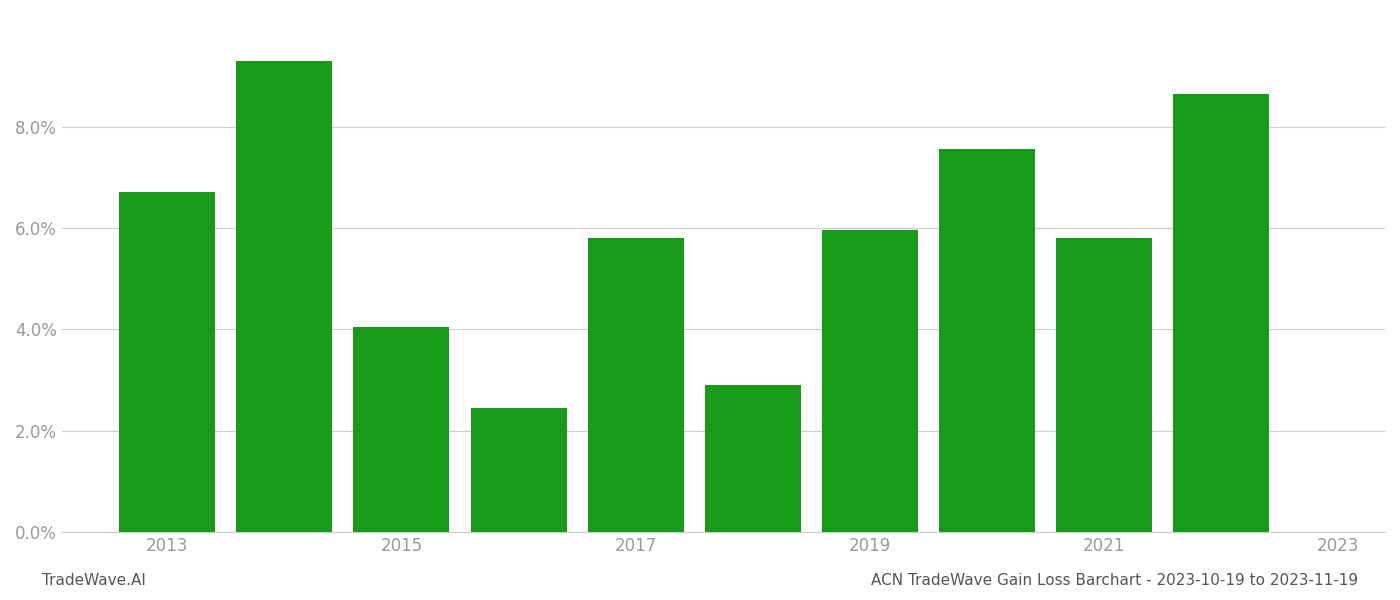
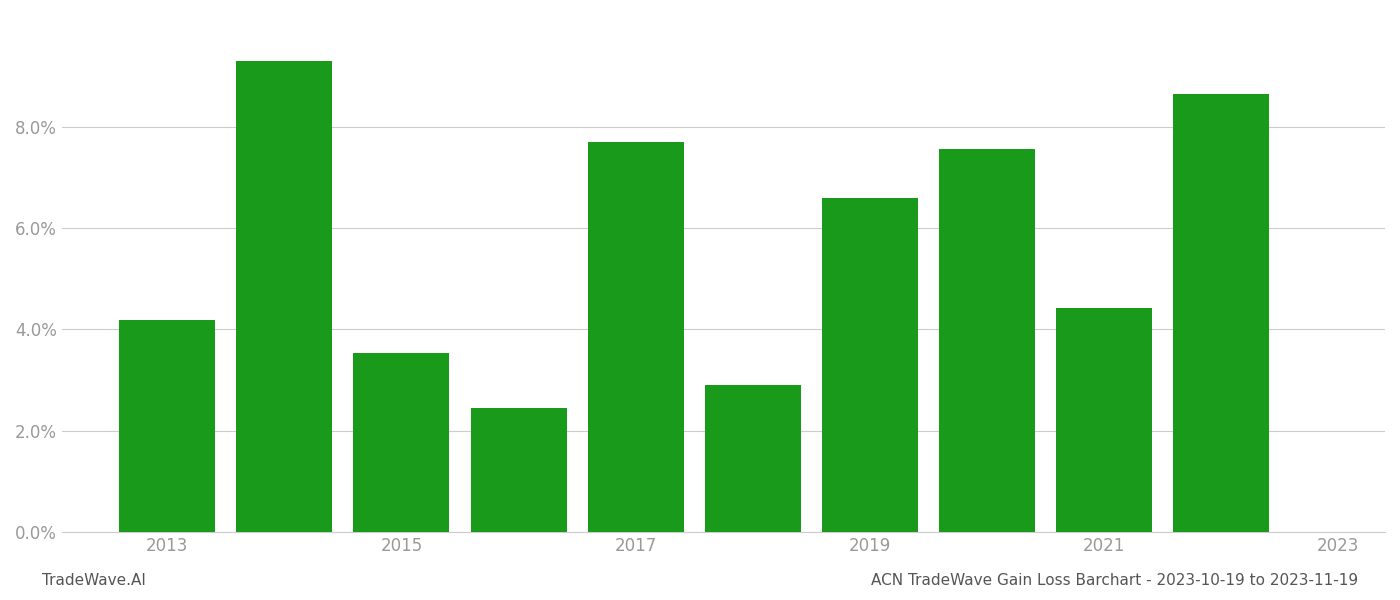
2013: 6.70% -> 4.18%
2015: 4.05% -> 3.54%
2017: 5.80% -> 7.70%
2019: 5.95% -> 6.60%
2021: 5.80% -> 4.42%
